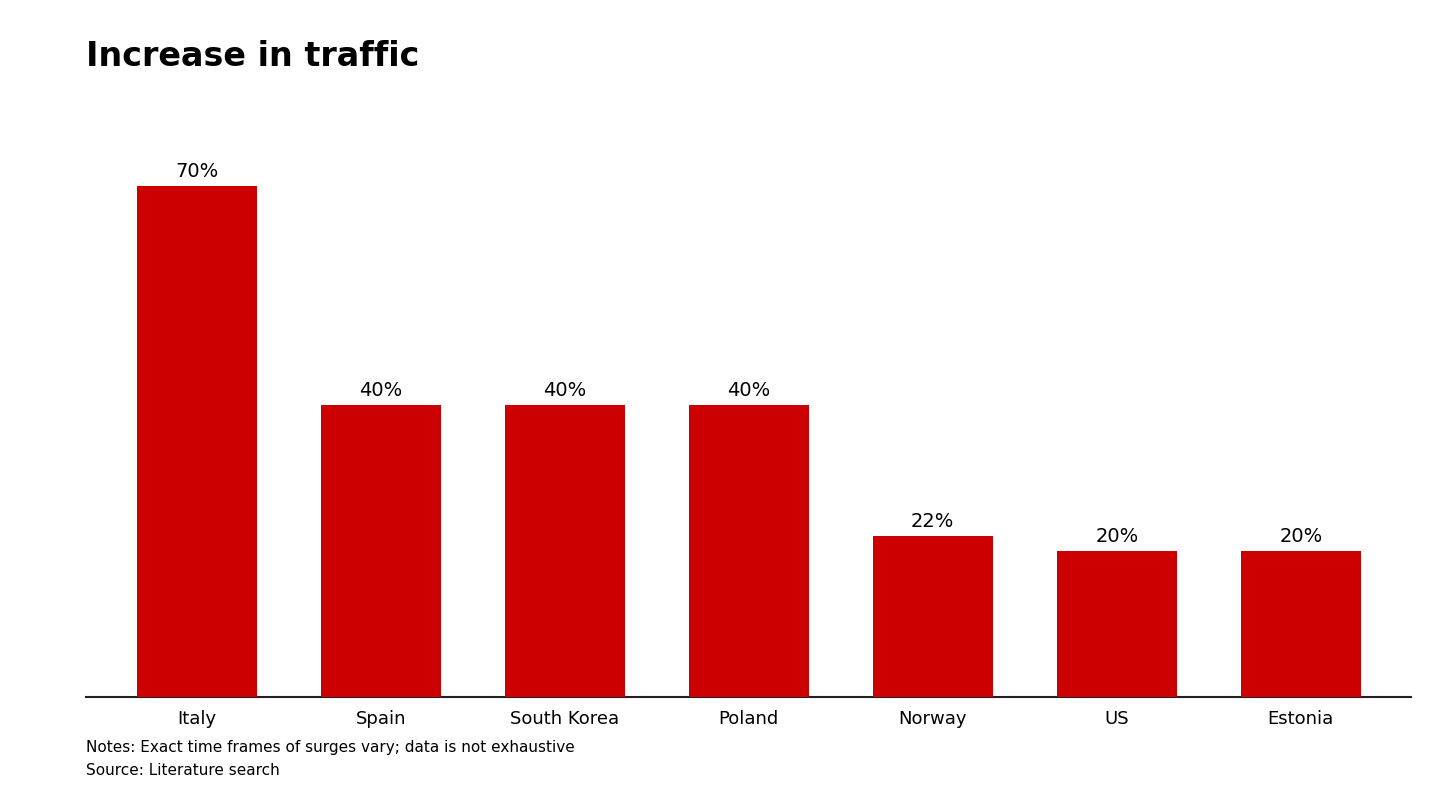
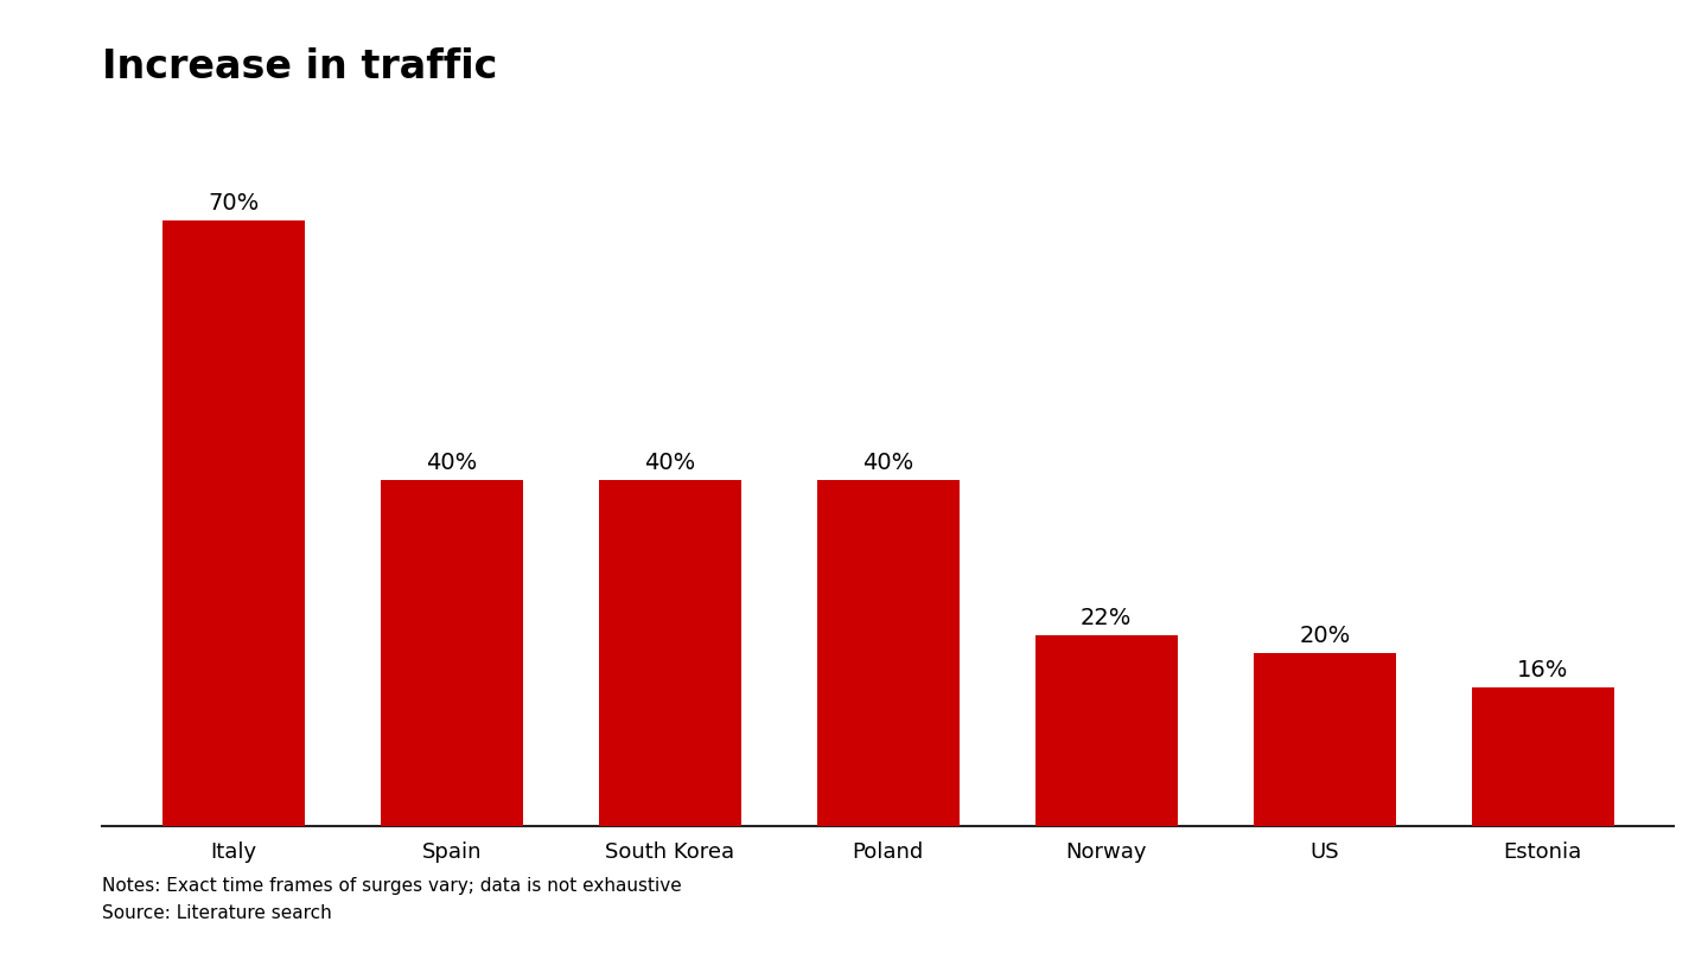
Estonia: 20% -> 16%
